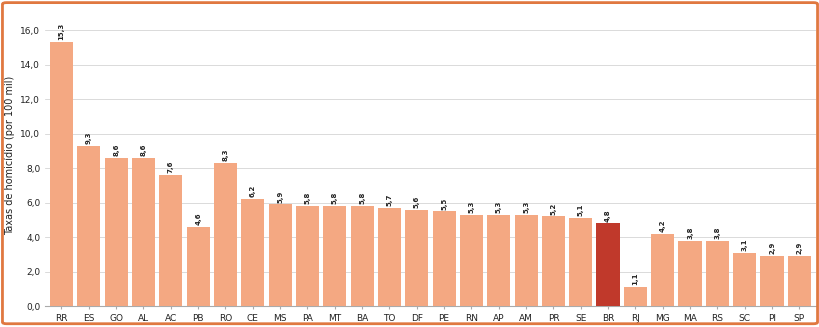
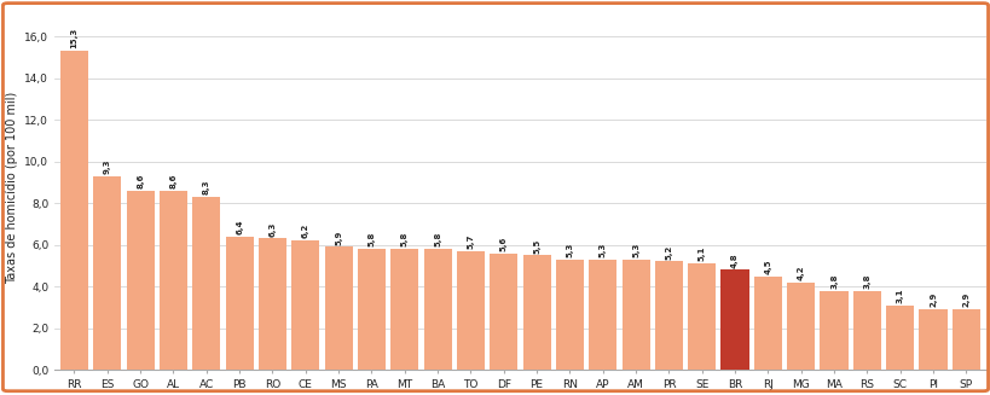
AC: 7,6 -> 8,3
PB: 4,6 -> 6,4
RO: 8,3 -> 6,3
RJ: 1,1 -> 4,5
